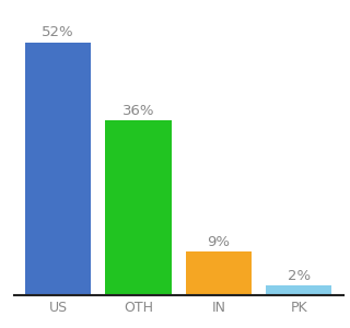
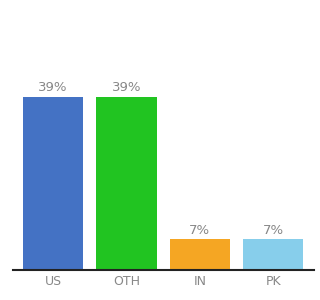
US: 52% -> 39%
OTH: 36% -> 39%
IN: 9% -> 7%
PK: 2% -> 7%
